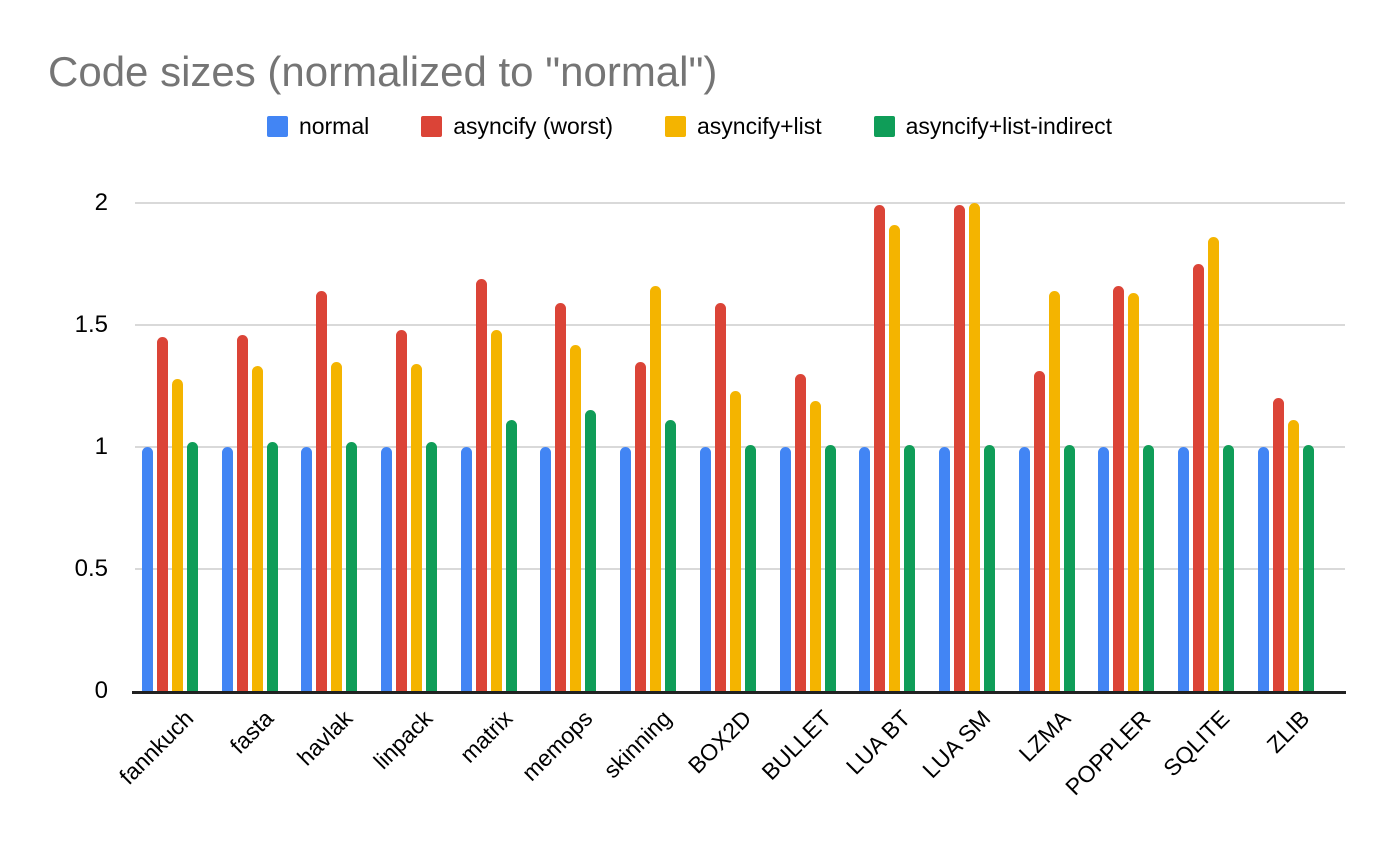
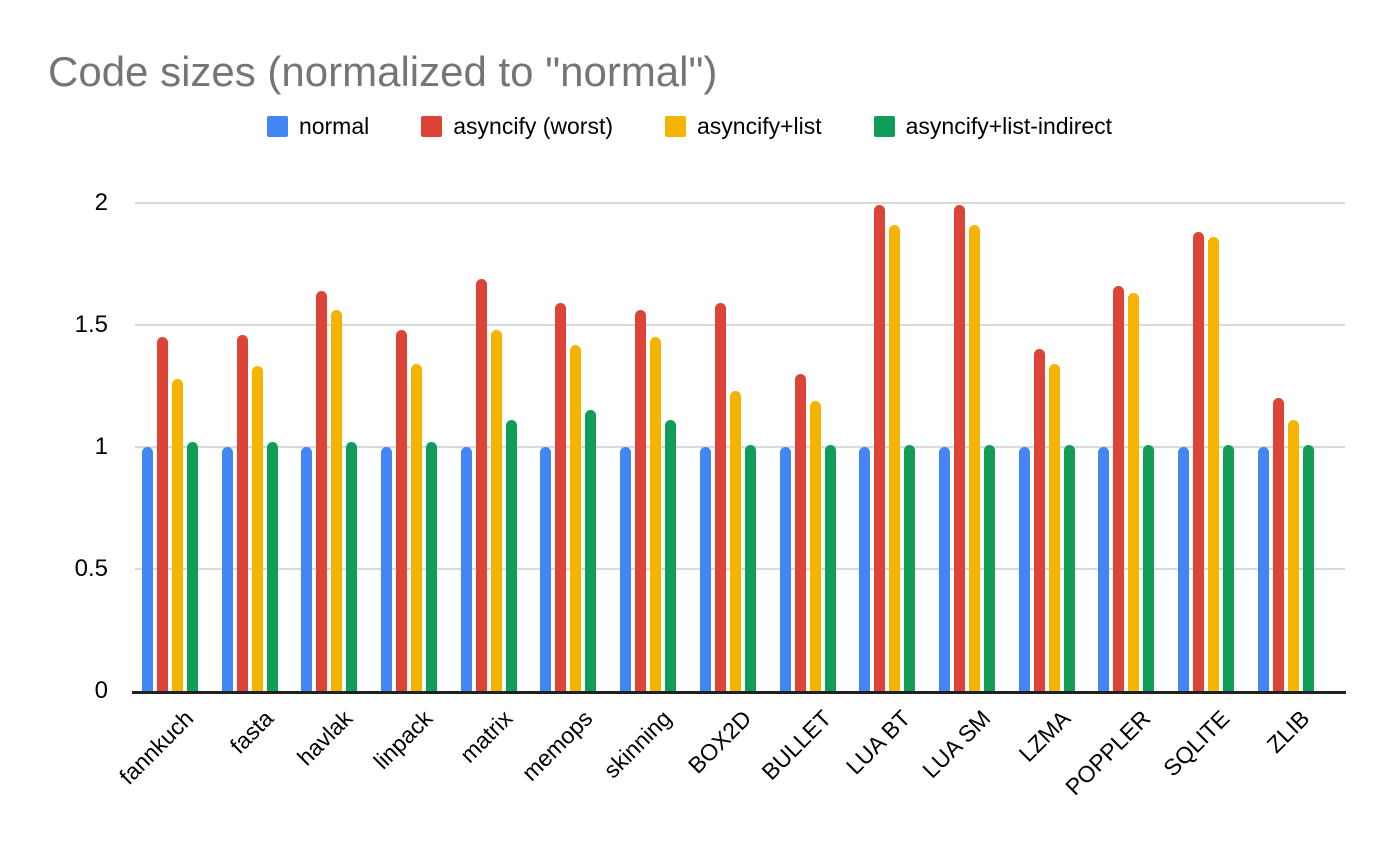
asyncify+list/havlak: 1.35 -> 1.56
asyncify (worst)/skinning: 1.35 -> 1.56
asyncify+list/skinning: 1.66 -> 1.45
asyncify+list/LUA SM: 2.00 -> 1.91
asyncify (worst)/LZMA: 1.31 -> 1.40
asyncify+list/LZMA: 1.64 -> 1.34
asyncify (worst)/SQLITE: 1.75 -> 1.88
